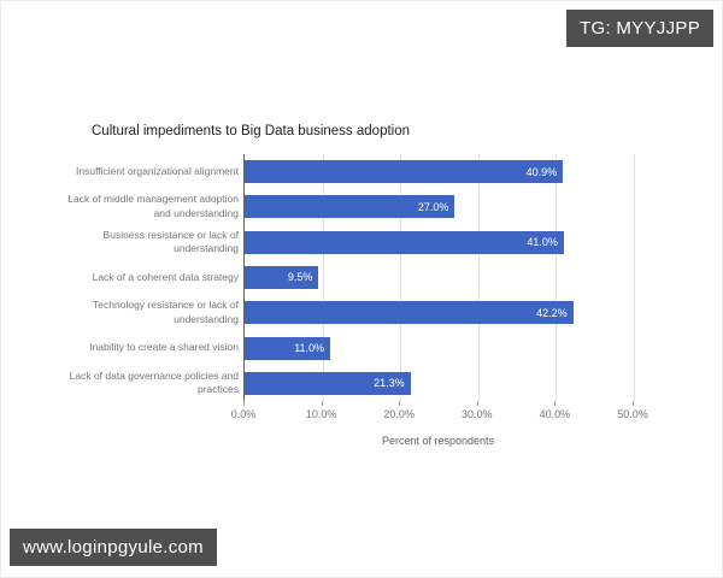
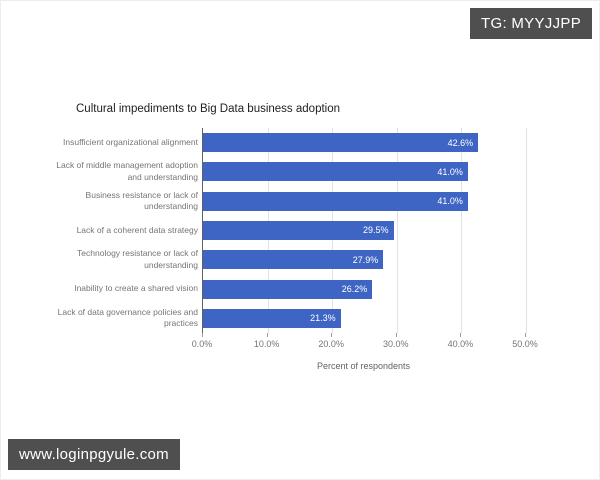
Insufficient organizational alignment: 40.9% -> 42.6%
Lack of middle management adoption and understanding: 27.0% -> 41.0%
Lack of a coherent data strategy: 9.5% -> 29.5%
Technology resistance or lack of understanding: 42.2% -> 27.9%
Inability to create a shared vision: 11.0% -> 26.2%
